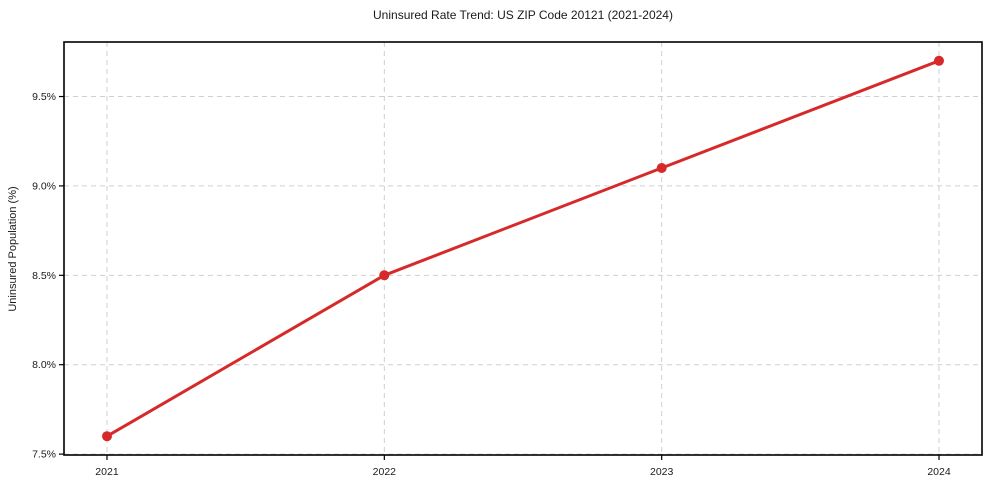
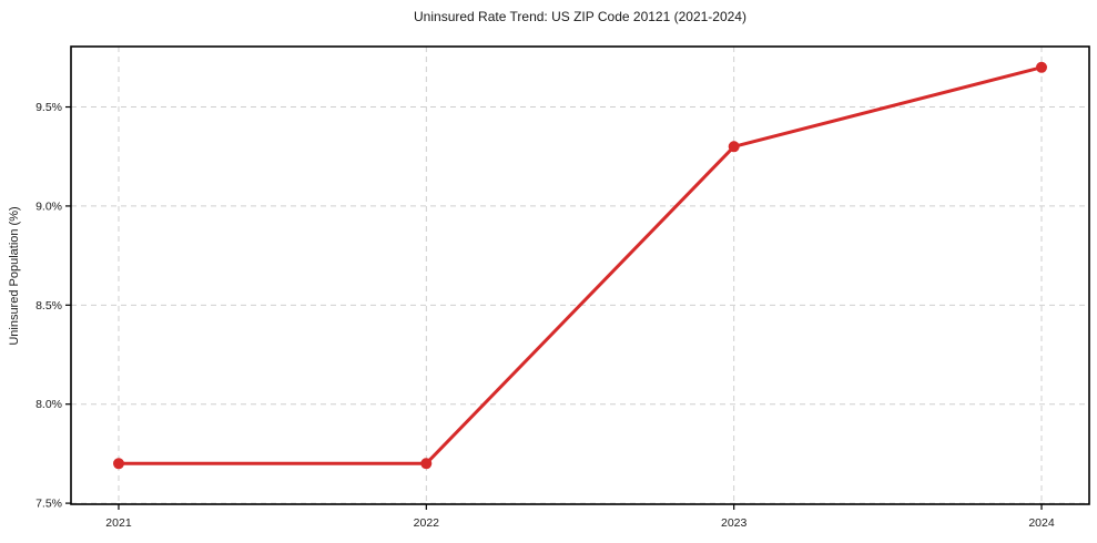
2021: 7.6% -> 7.7%
2022: 8.5% -> 7.7%
2023: 9.1% -> 9.3%
